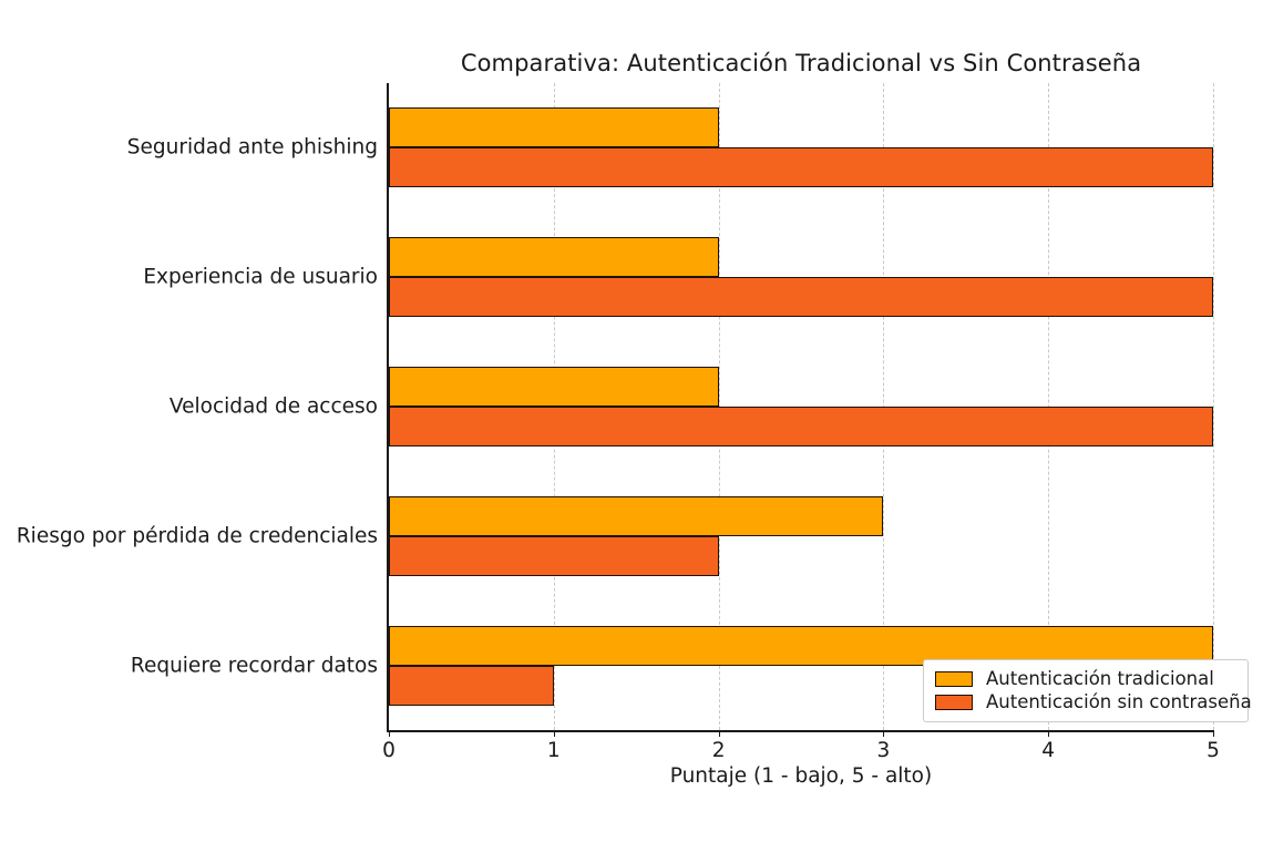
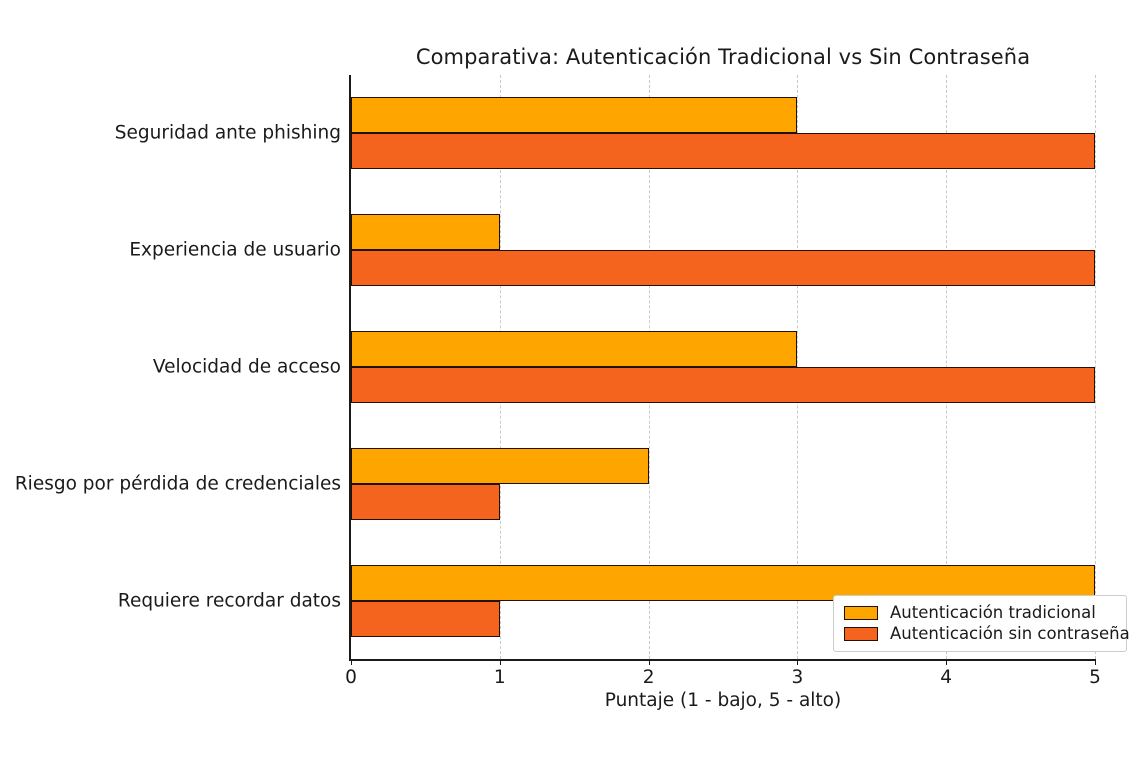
Autenticación tradicional/Seguridad ante phishing: 2 -> 3
Autenticación tradicional/Experiencia de usuario: 2 -> 1
Autenticación tradicional/Velocidad de acceso: 2 -> 3
Autenticación tradicional/Riesgo por pérdida de credenciales: 3 -> 2
Autenticación sin contraseña/Riesgo por pérdida de credenciales: 2 -> 1
